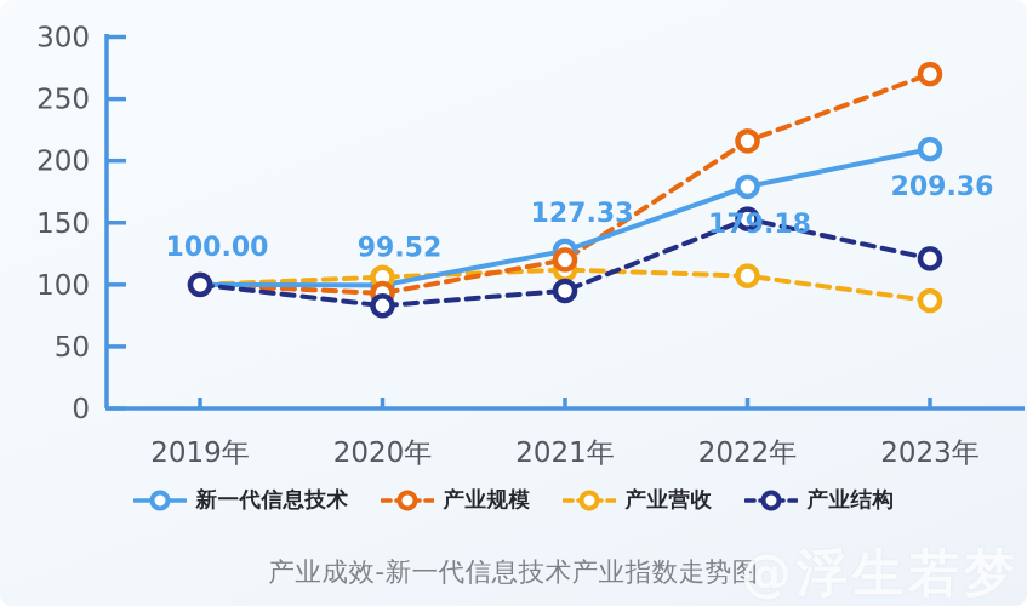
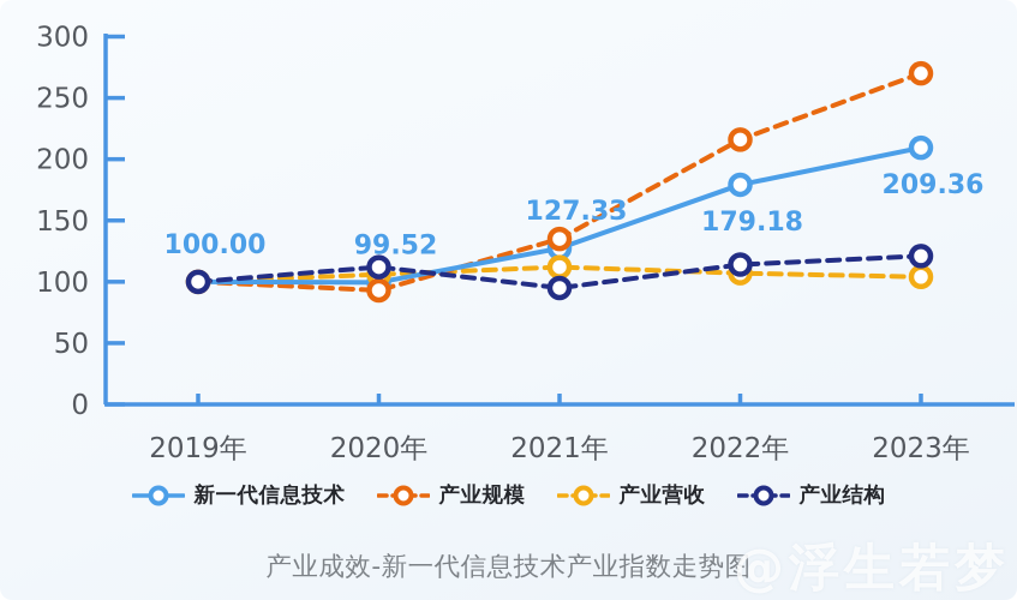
产业结构/2020年: 83 -> 112
产业规模/2021年: 120 -> 135
产业结构/2022年: 153 -> 114
产业营收/2023年: 87 -> 104
